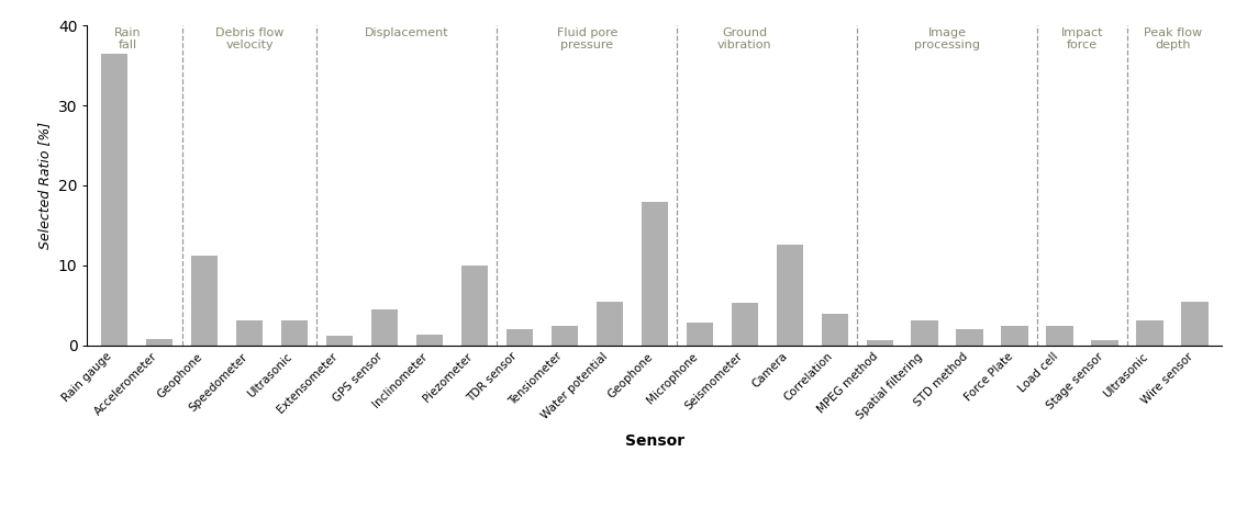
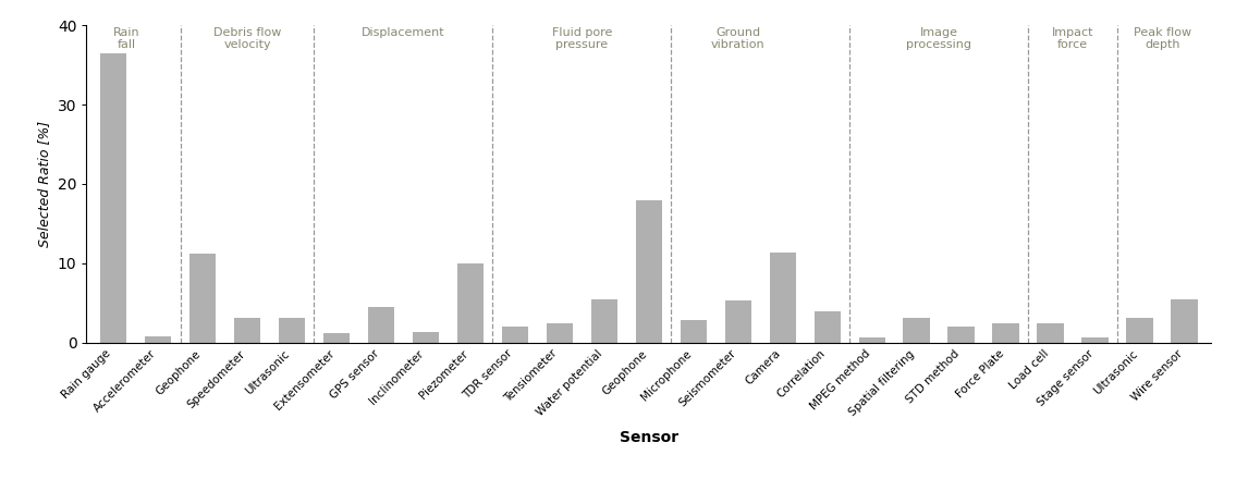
Camera: 12.6 -> 11.3
